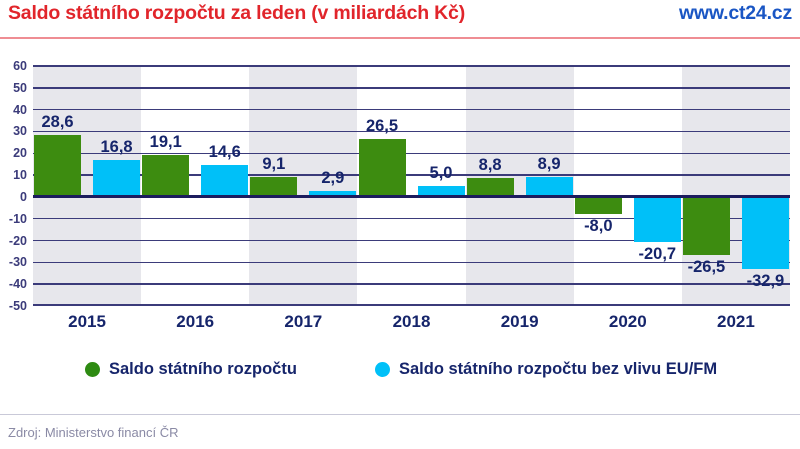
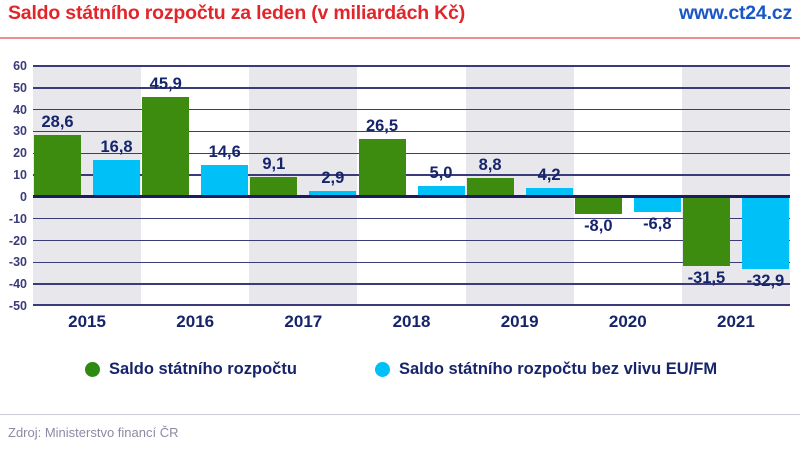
Saldo státního rozpočtu/2016: 19,1 -> 45,9
Saldo státního rozpočtu bez vlivu EU/FM/2019: 8,9 -> 4,2
Saldo státního rozpočtu bez vlivu EU/FM/2020: -20,7 -> -6,8
Saldo státního rozpočtu/2021: -26,5 -> -31,5
